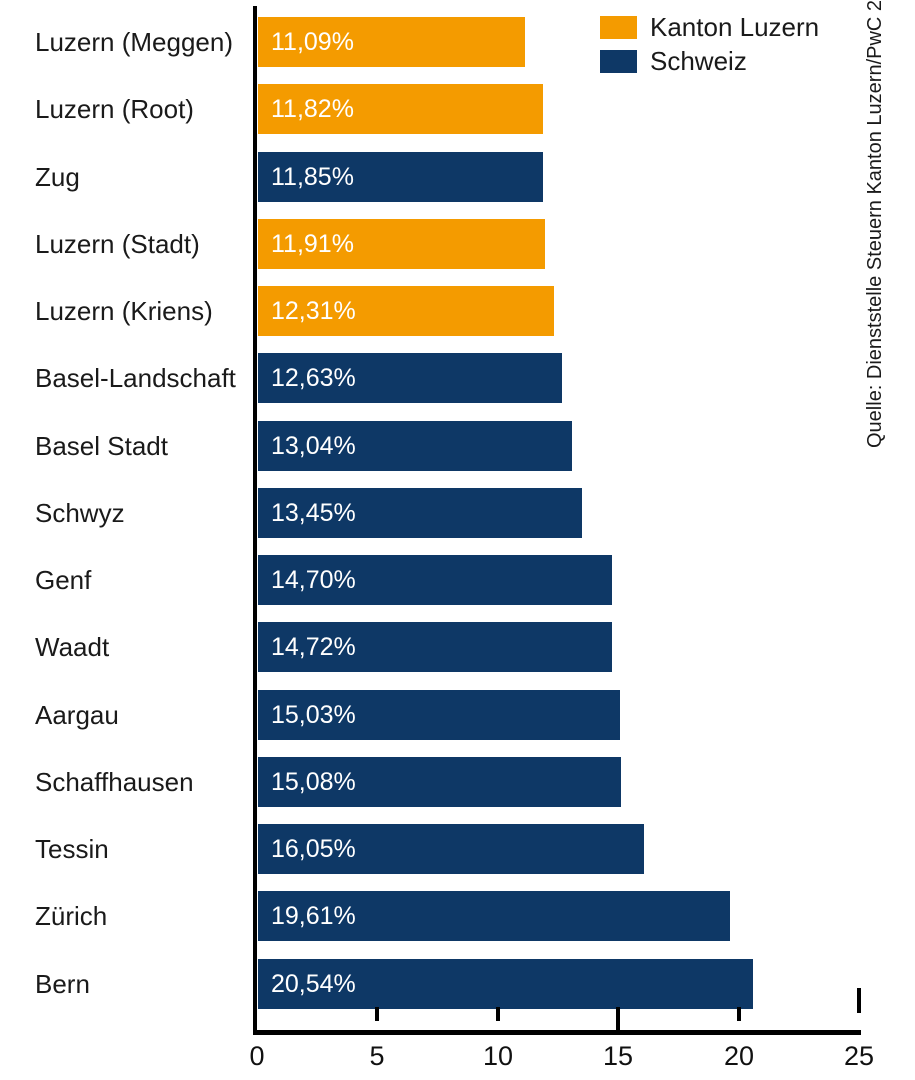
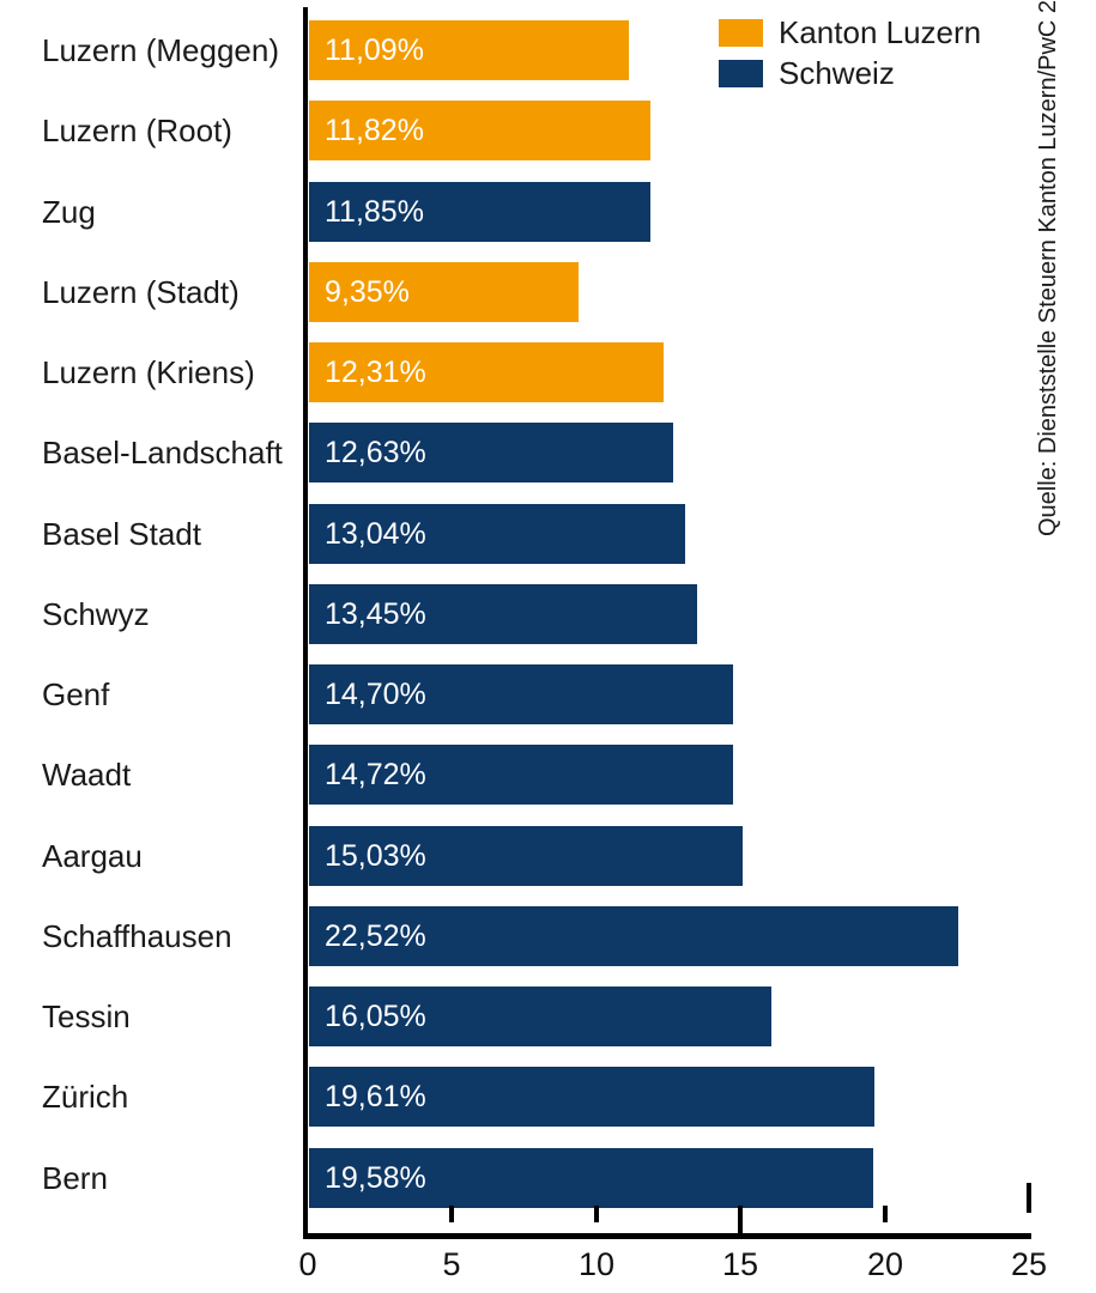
Luzern (Stadt): 11,91% -> 9,35%
Schaffhausen: 15,08% -> 22,52%
Bern: 20,54% -> 19,58%
